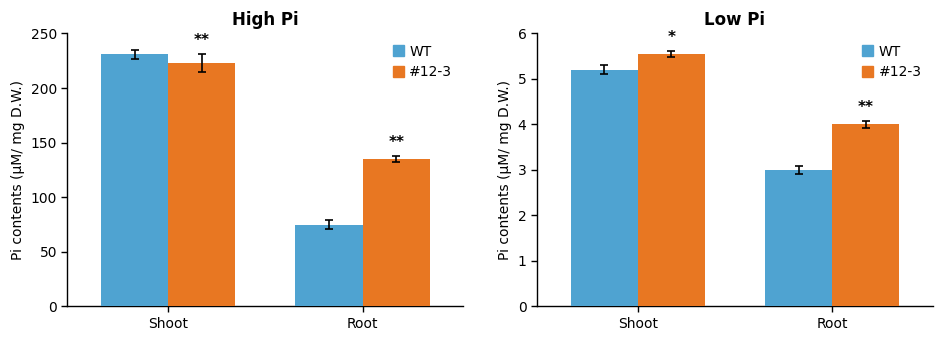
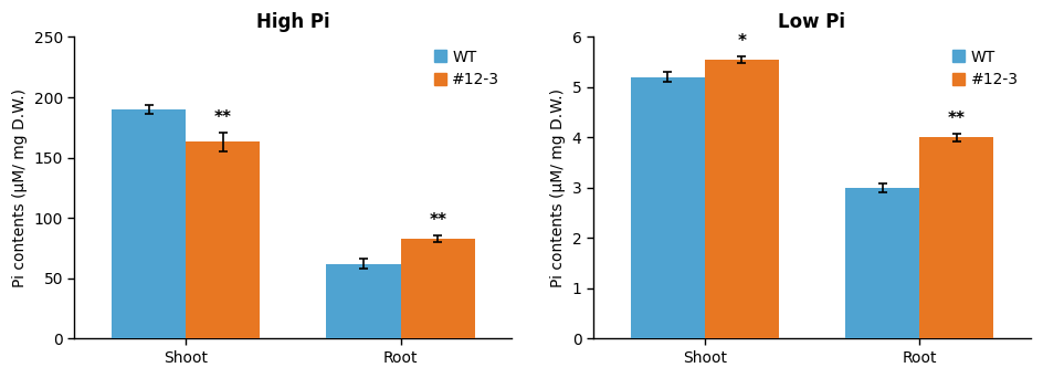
High Pi/WT/Shoot: 231 -> 190
High Pi/#12-3/Shoot: 223 -> 163
High Pi/WT/Root: 75 -> 62
High Pi/#12-3/Root: 135 -> 83
